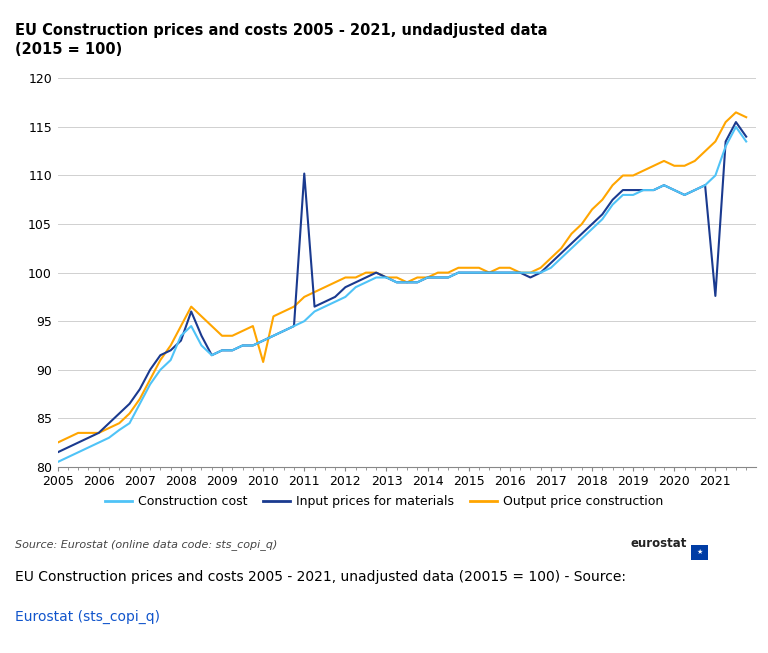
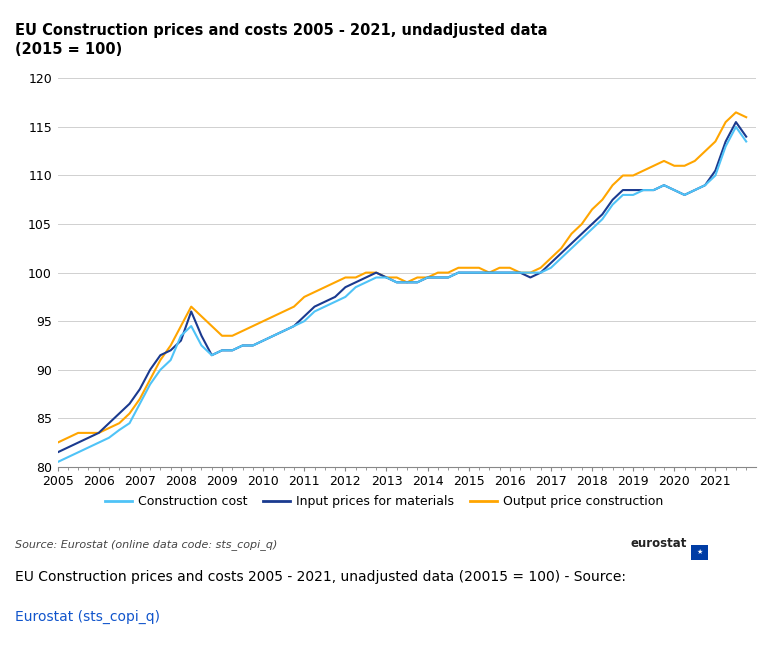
Output price construction/2010: 90.8 -> 95.0
Input prices for materials/2011: 110.2 -> 95.5
Input prices for materials/2021: 97.6 -> 110.5
